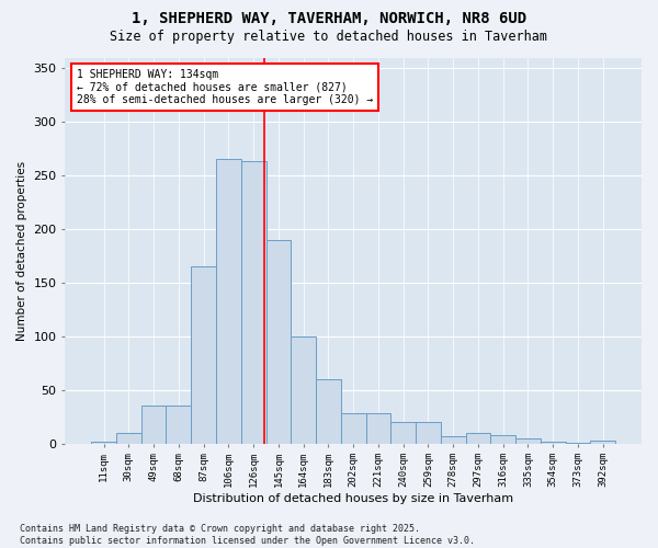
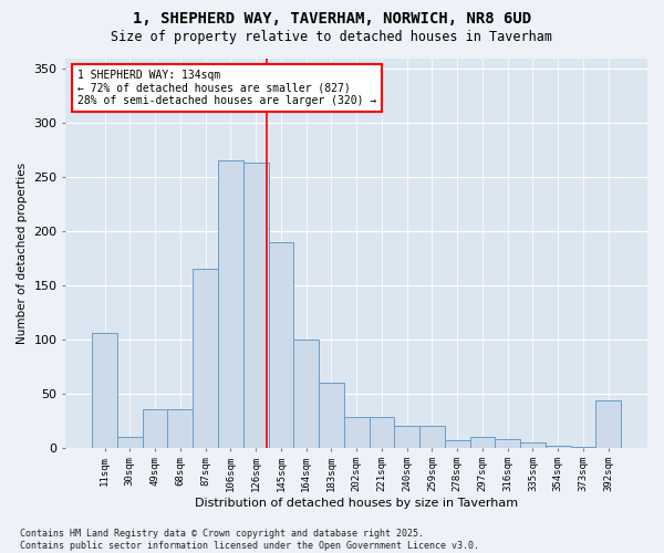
11sqm: 2 -> 106
392sqm: 3 -> 44
